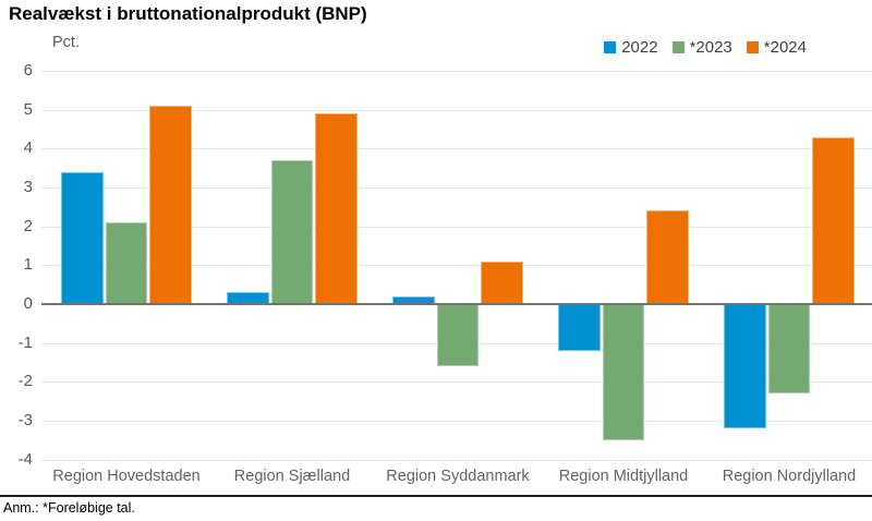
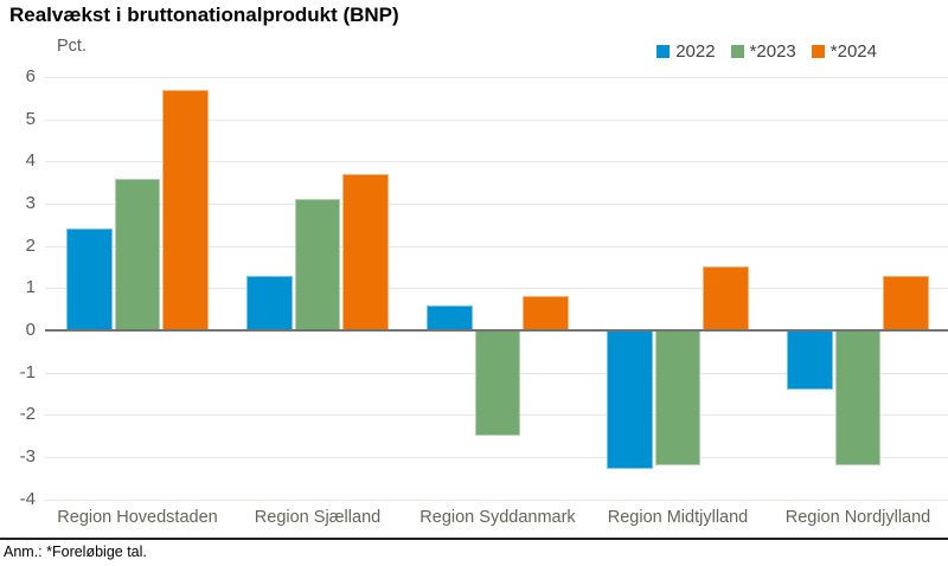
2022/Region Hovedstaden: 3.4 -> 2.4
*2023/Region Hovedstaden: 2.1 -> 3.6
*2024/Region Hovedstaden: 5.1 -> 5.7
2022/Region Sjælland: 0.3 -> 1.3
*2023/Region Sjælland: 3.7 -> 3.1
*2024/Region Sjælland: 4.9 -> 3.7
2022/Region Syddanmark: 0.2 -> 0.6
*2023/Region Syddanmark: -1.6 -> -2.5
*2024/Region Syddanmark: 1.1 -> 0.8
2022/Region Midtjylland: -1.2 -> -3.3
*2023/Region Midtjylland: -3.5 -> -3.2
*2024/Region Midtjylland: 2.4 -> 1.5
2022/Region Nordjylland: -3.2 -> -1.4
*2023/Region Nordjylland: -2.3 -> -3.2
*2024/Region Nordjylland: 4.3 -> 1.3
